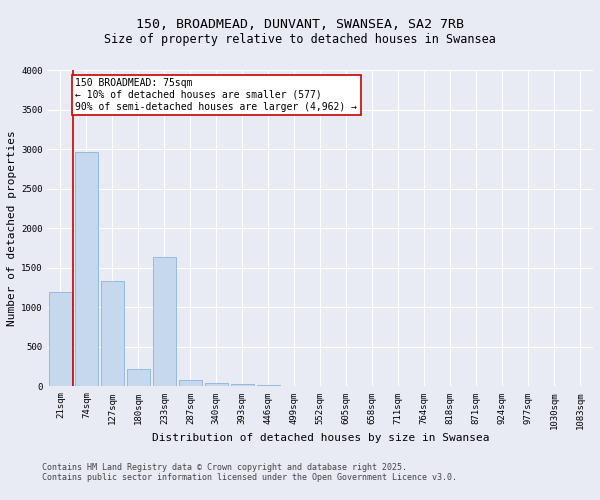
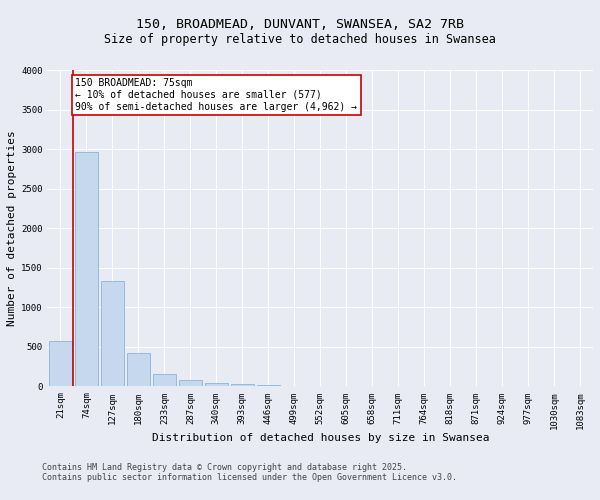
21sqm: 1200 -> 580
180sqm: 220 -> 420
233sqm: 1640 -> 160
